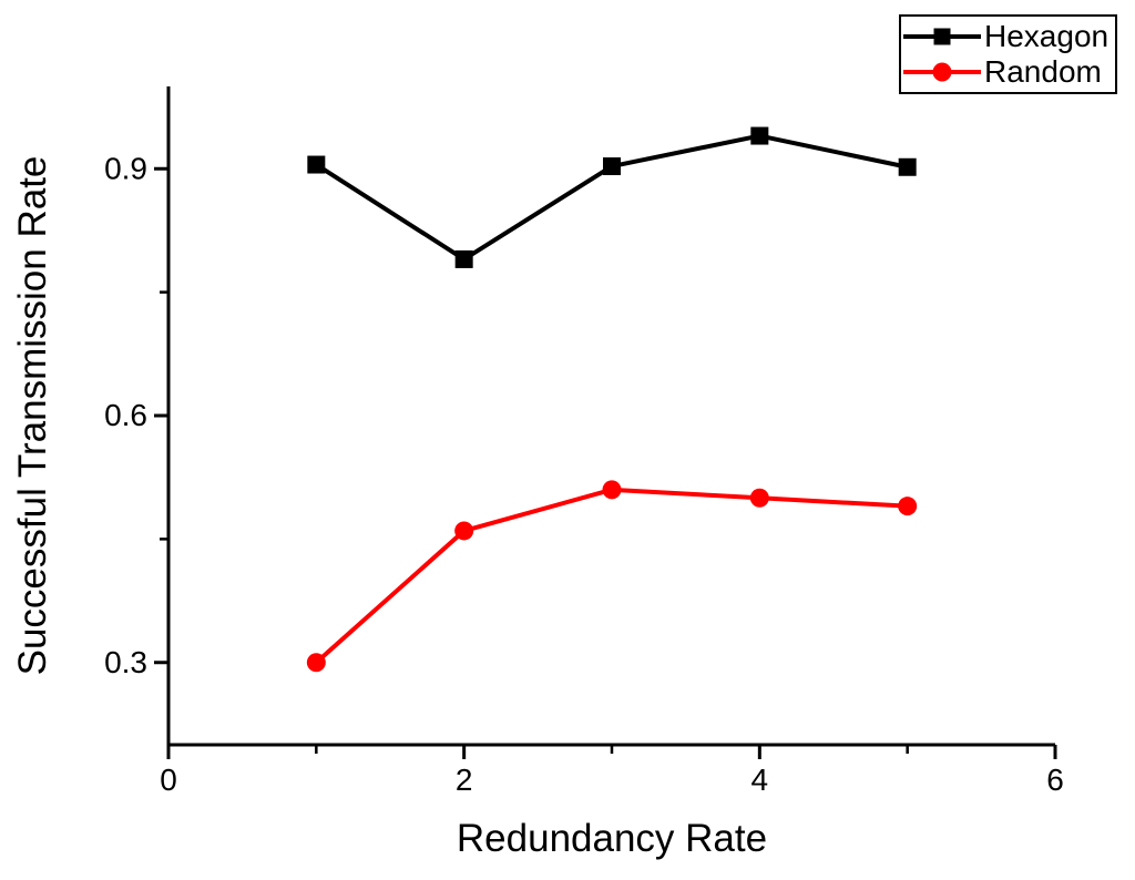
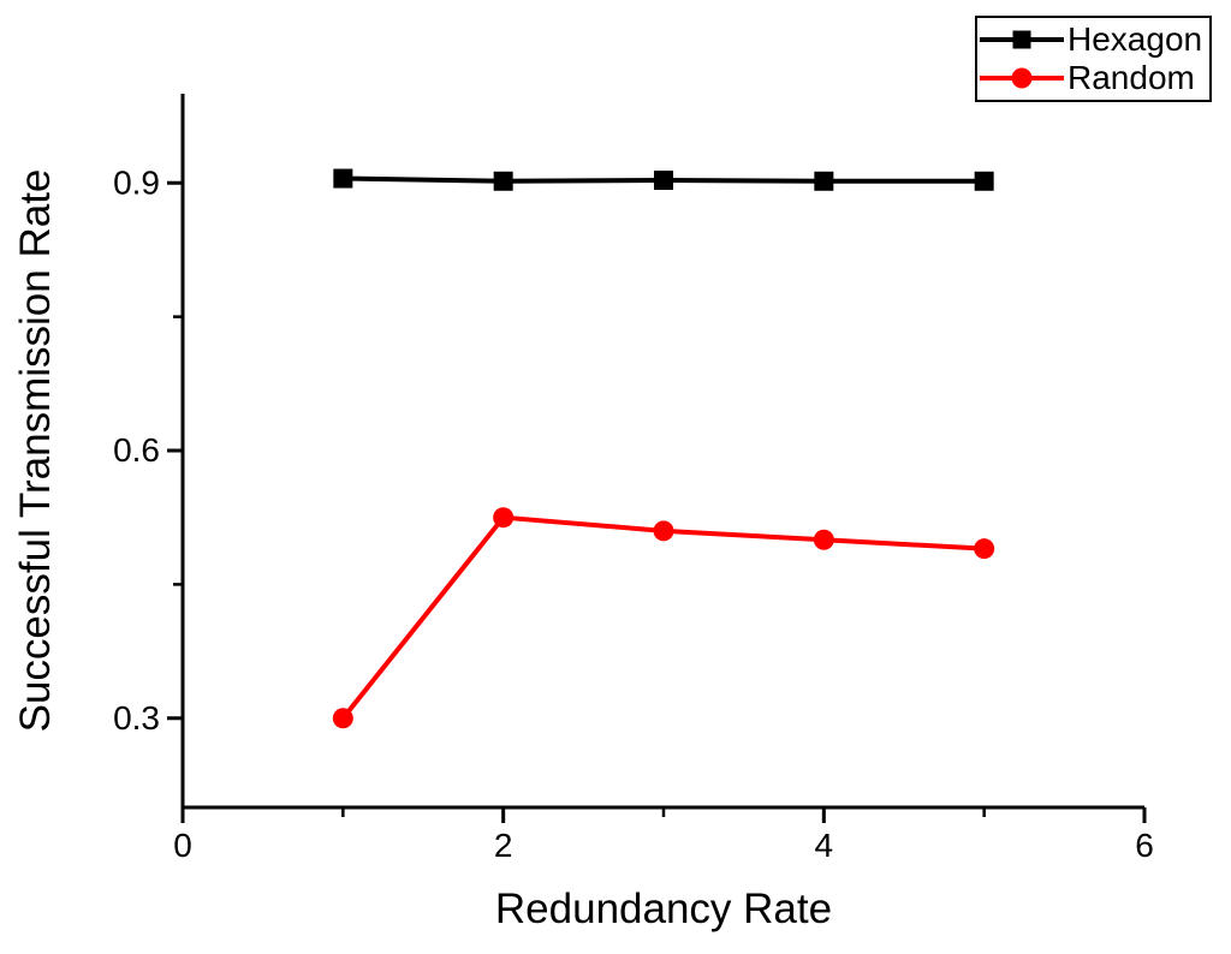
Hexagon/2: 0.79 -> 0.90
Random/2: 0.46 -> 0.53
Hexagon/4: 0.94 -> 0.90
